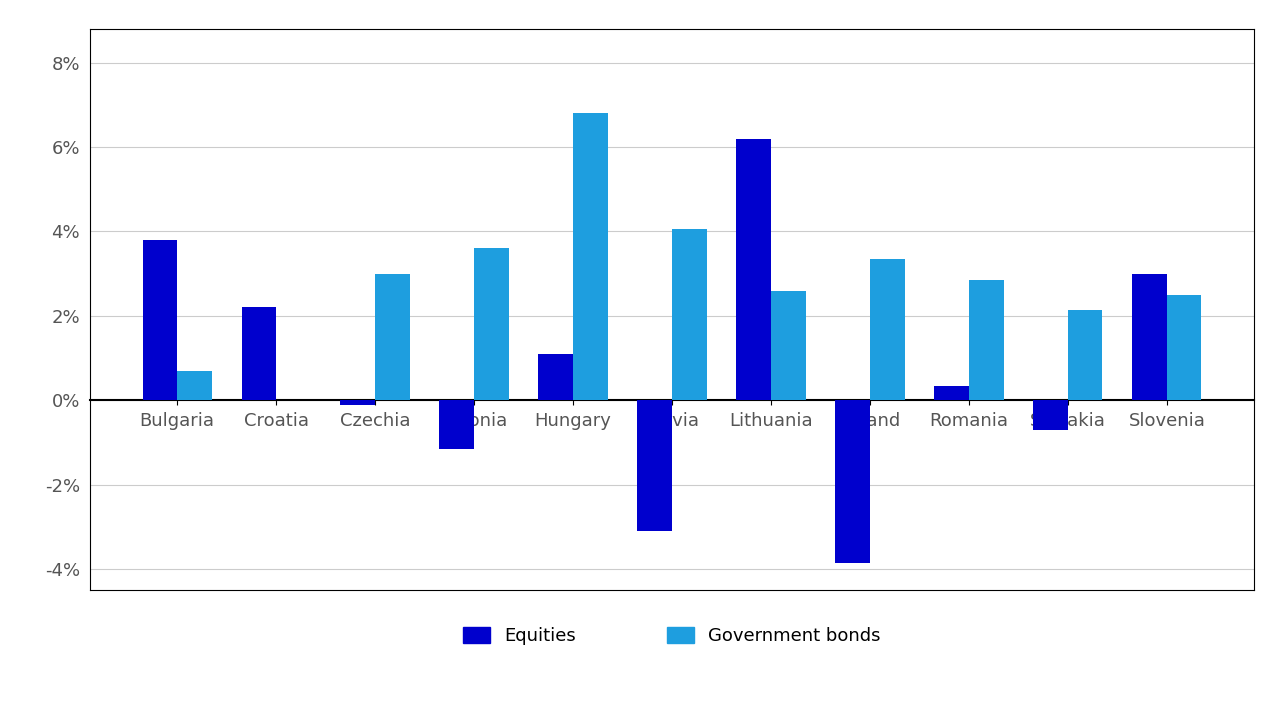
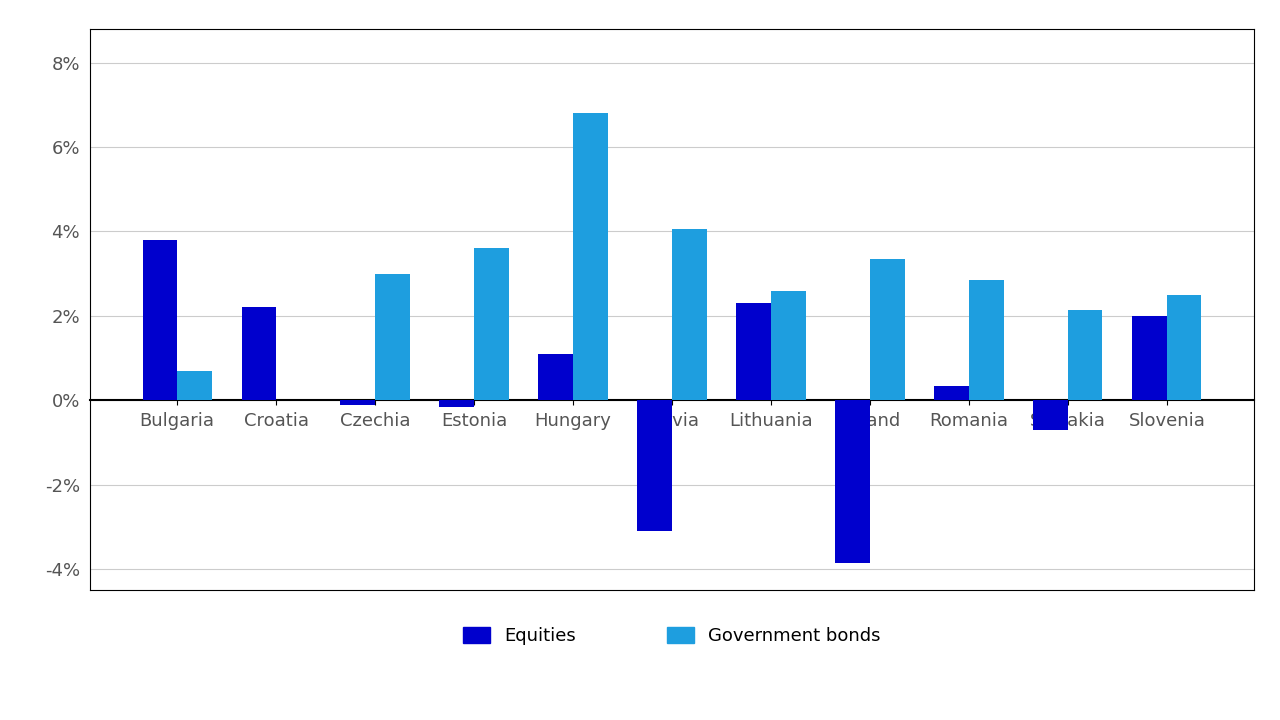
Equities/Estonia: -1.15% -> -0.15%
Equities/Lithuania: 6.20% -> 2.30%
Equities/Slovenia: 3.00% -> 2.00%
